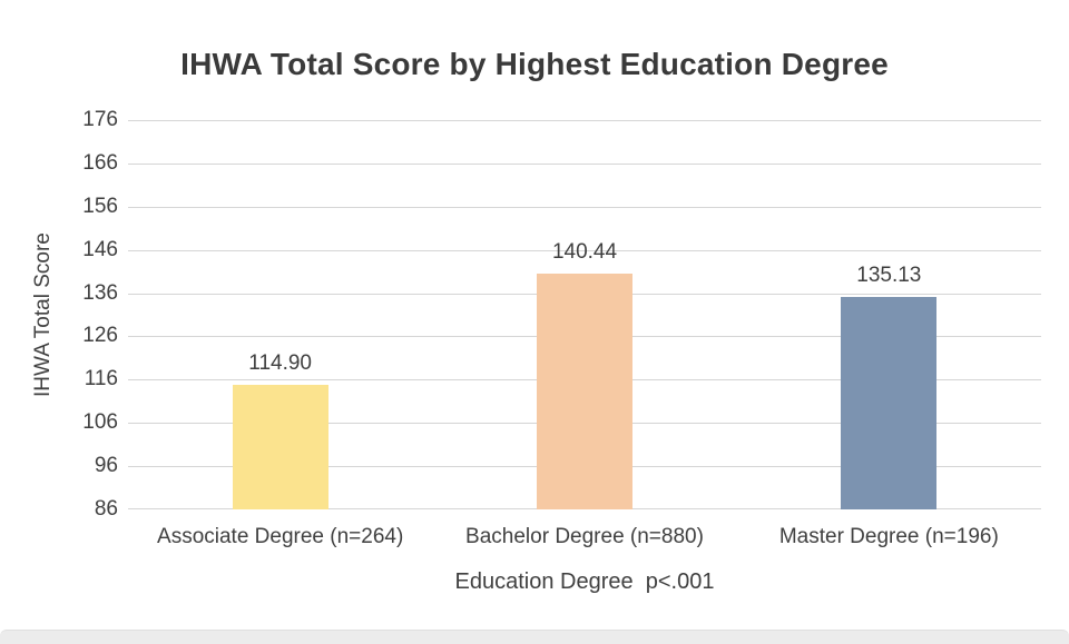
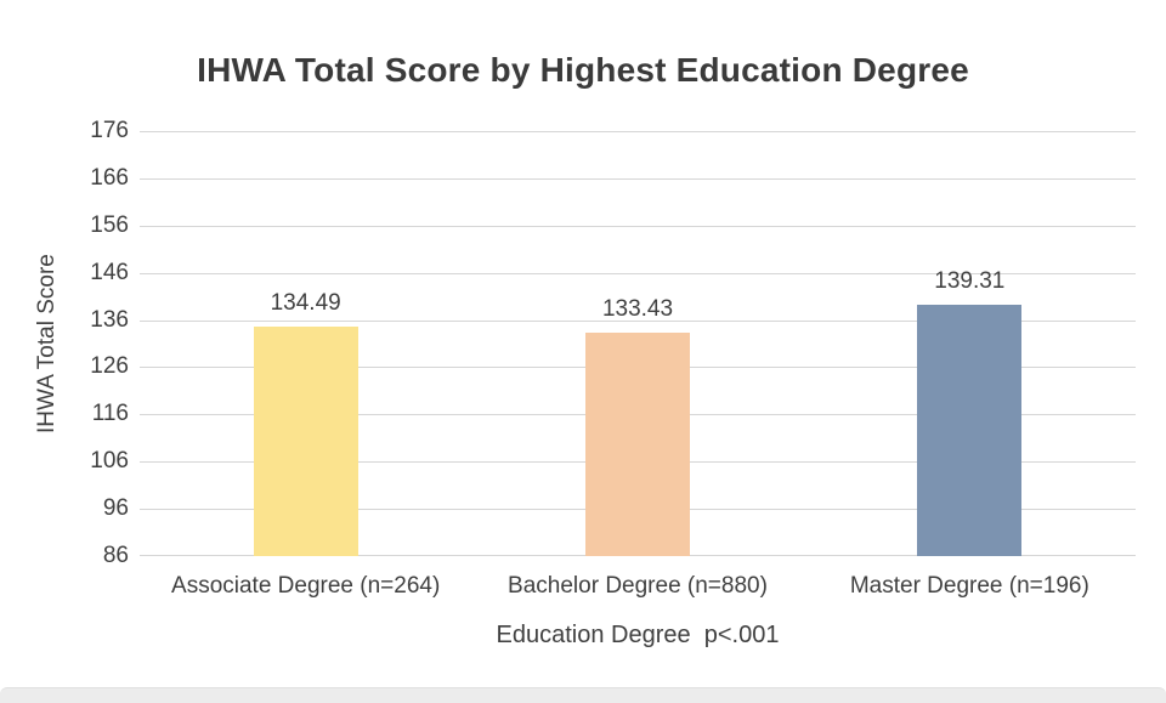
Associate Degree (n=264): 114.90 -> 134.49
Bachelor Degree (n=880): 140.44 -> 133.43
Master Degree (n=196): 135.13 -> 139.31
